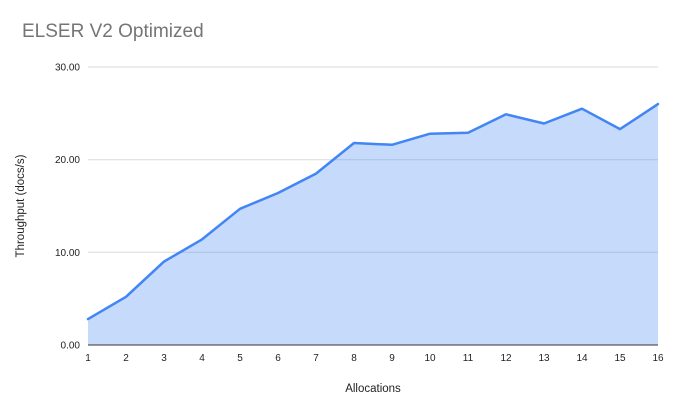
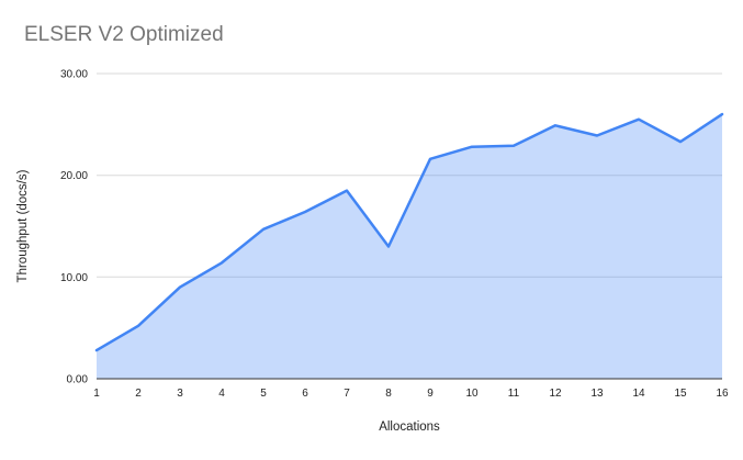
8: 22 -> 13
